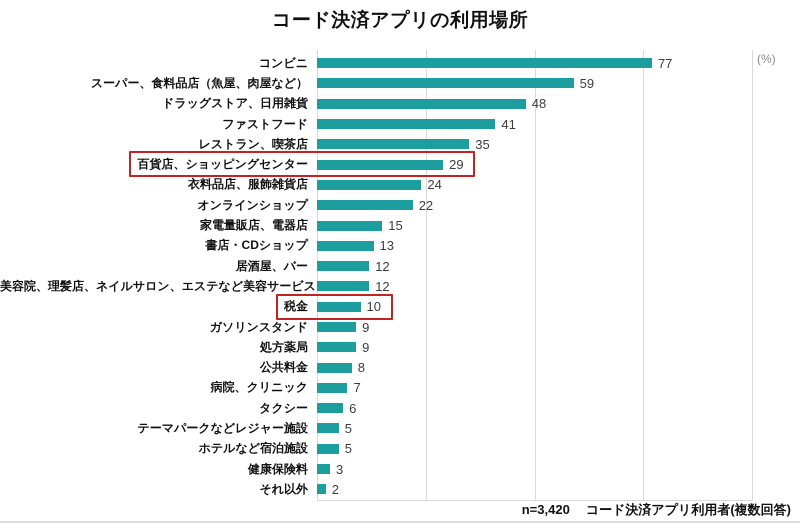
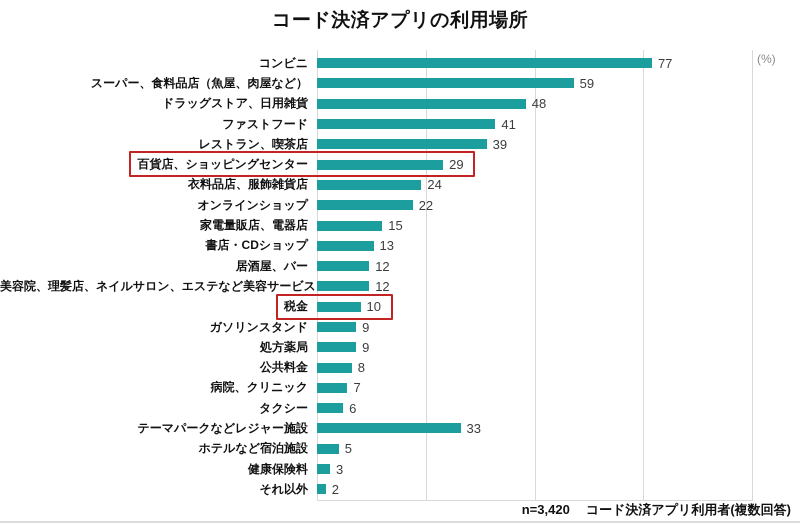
レストラン、喫茶店: 35 -> 39
テーマパークなどレジャー施設: 5 -> 33
